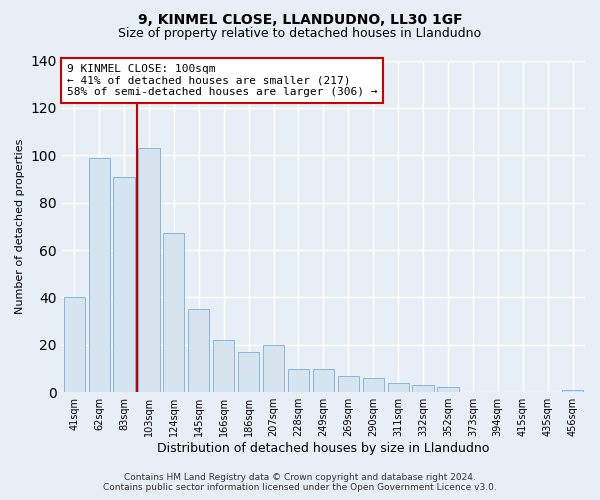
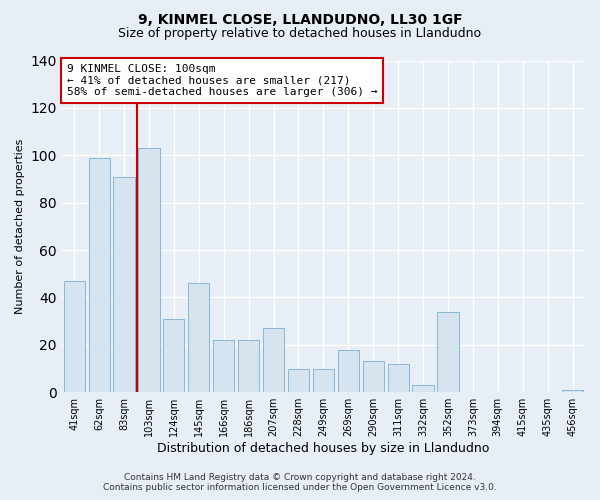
41sqm: 40 -> 47
124sqm: 67 -> 31
145sqm: 35 -> 46
186sqm: 17 -> 22
207sqm: 20 -> 27
269sqm: 7 -> 18
290sqm: 6 -> 13
311sqm: 4 -> 12
352sqm: 2 -> 34
